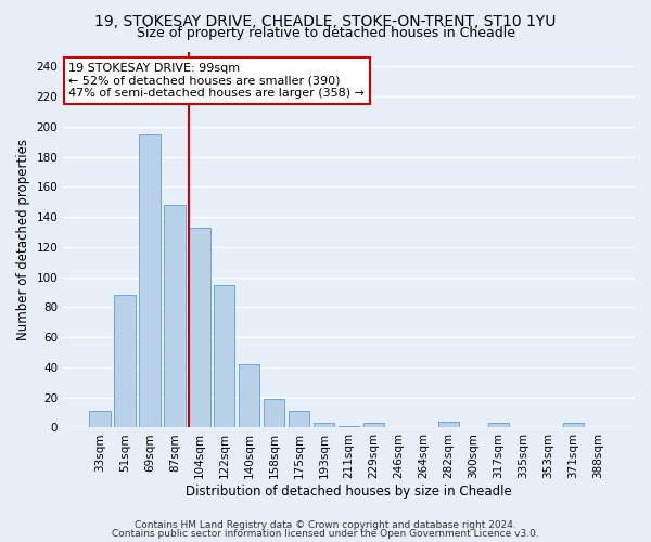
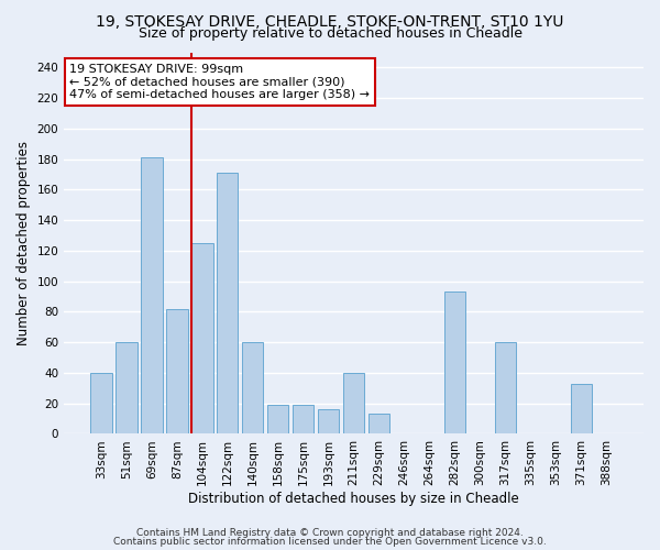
33sqm: 11 -> 40
51sqm: 88 -> 60
69sqm: 195 -> 181
87sqm: 148 -> 82
104sqm: 133 -> 125
122sqm: 95 -> 171
140sqm: 42 -> 60
175sqm: 11 -> 19
193sqm: 3 -> 16
211sqm: 1 -> 40
229sqm: 3 -> 13
282sqm: 4 -> 93
317sqm: 3 -> 60
371sqm: 3 -> 33
